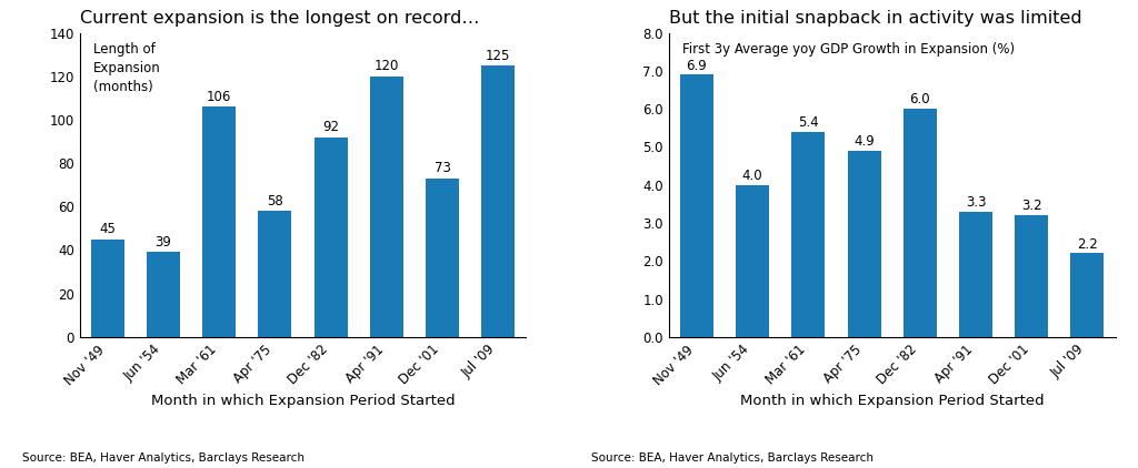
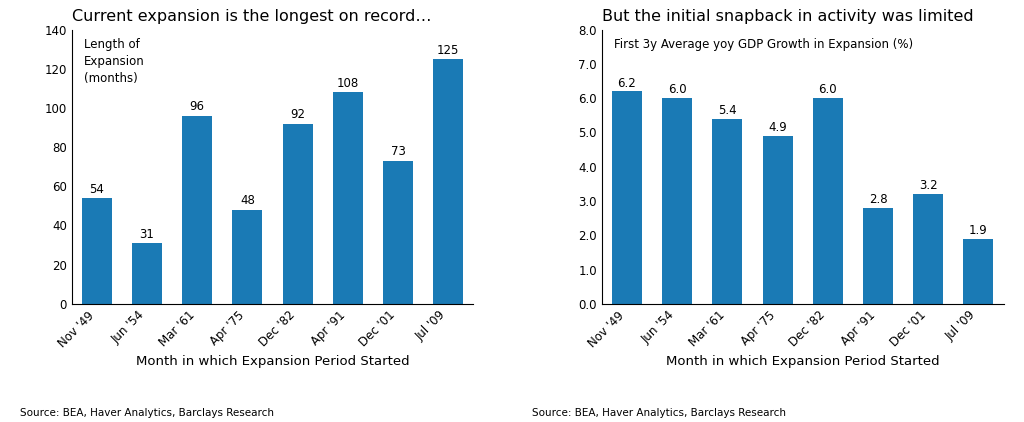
Current expansion is the longest on record…/Nov '49: 45 -> 54
Current expansion is the longest on record…/Jun '54: 39 -> 31
Current expansion is the longest on record…/Mar '61: 106 -> 96
Current expansion is the longest on record…/Apr '75: 58 -> 48
Current expansion is the longest on record…/Apr '91: 120 -> 108
But the initial snapback in activity was limited/Nov '49: 6.9 -> 6.2
But the initial snapback in activity was limited/Jun '54: 4.0 -> 6.0
But the initial snapback in activity was limited/Apr '91: 3.3 -> 2.8
But the initial snapback in activity was limited/Jul '09: 2.2 -> 1.9
